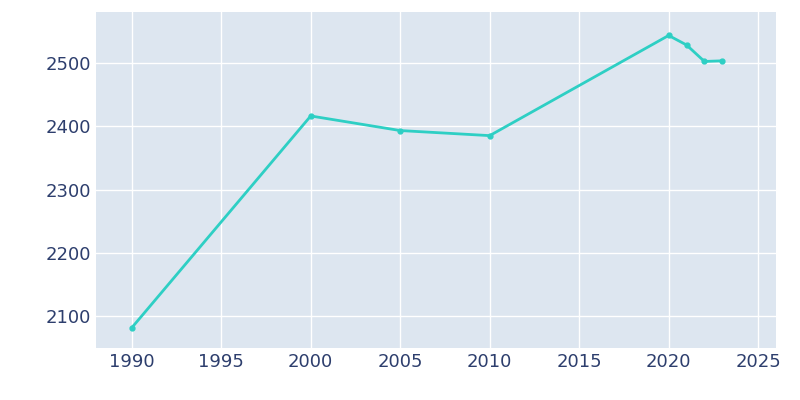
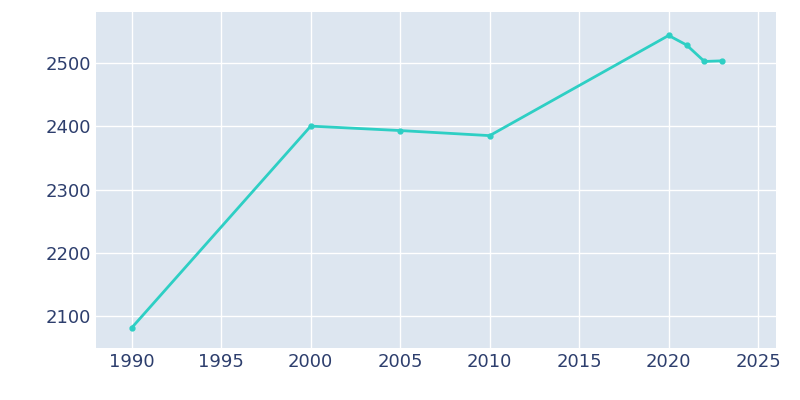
2000: 2416 -> 2400
